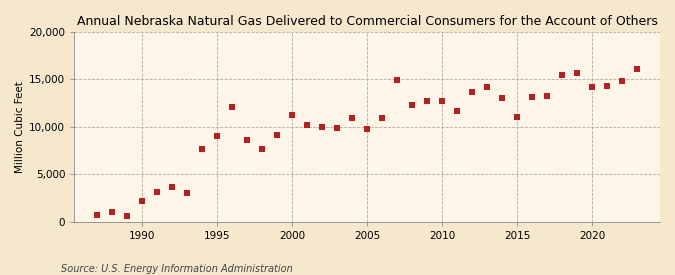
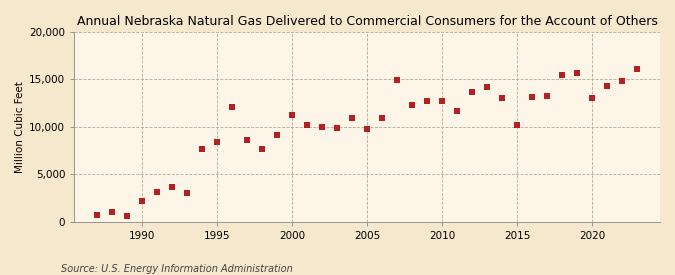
1995: 9,000 -> 8,400
2015: 11,000 -> 10,200
2020: 14,200 -> 13,000
